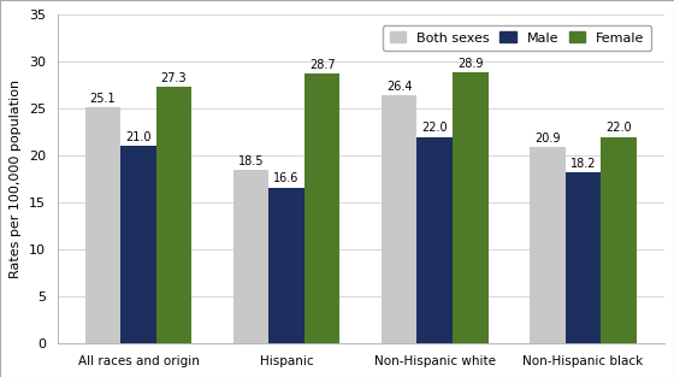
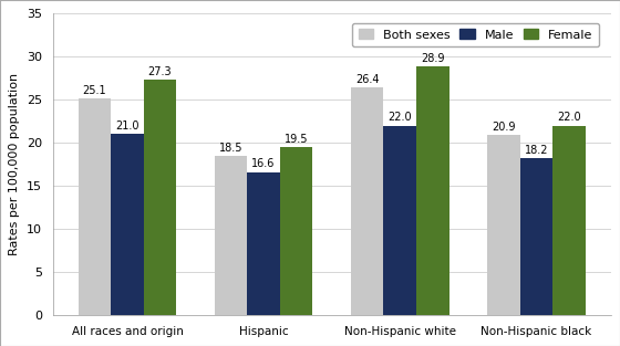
Female/Hispanic: 28.7 -> 19.5
